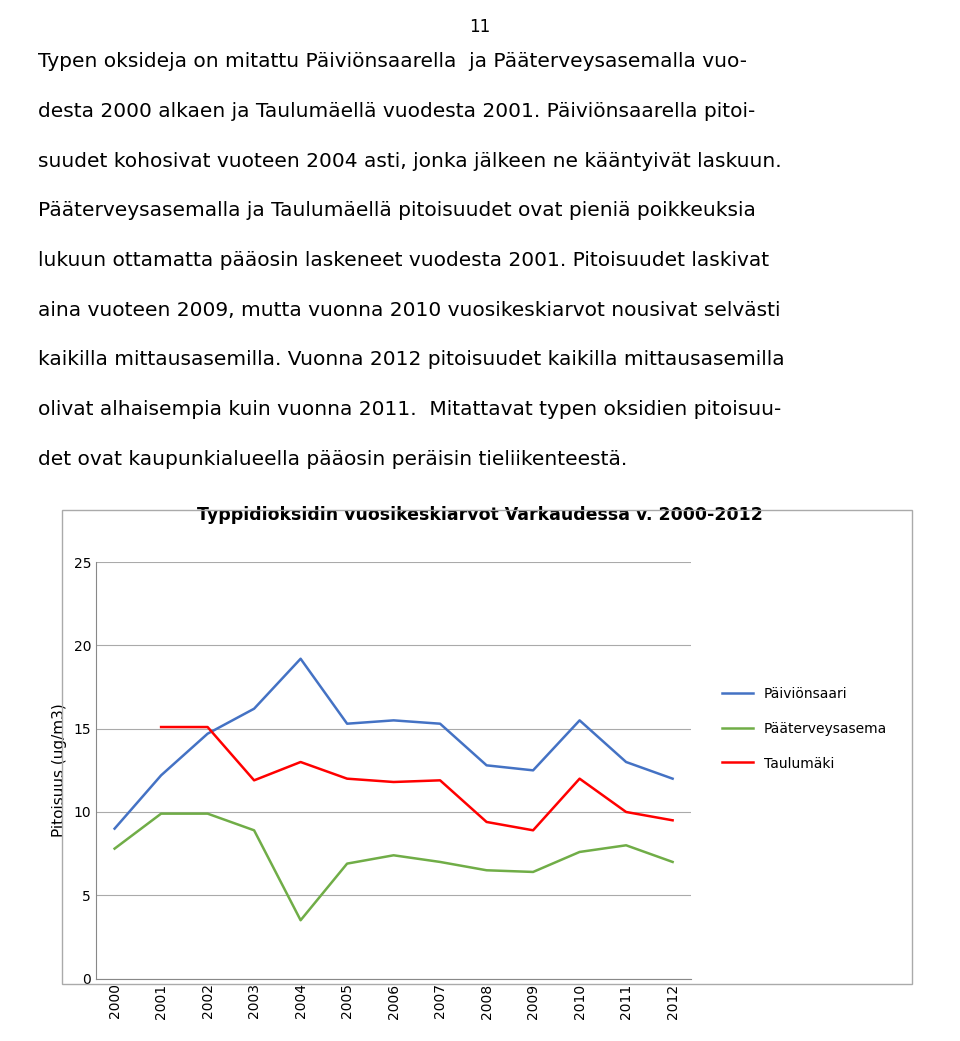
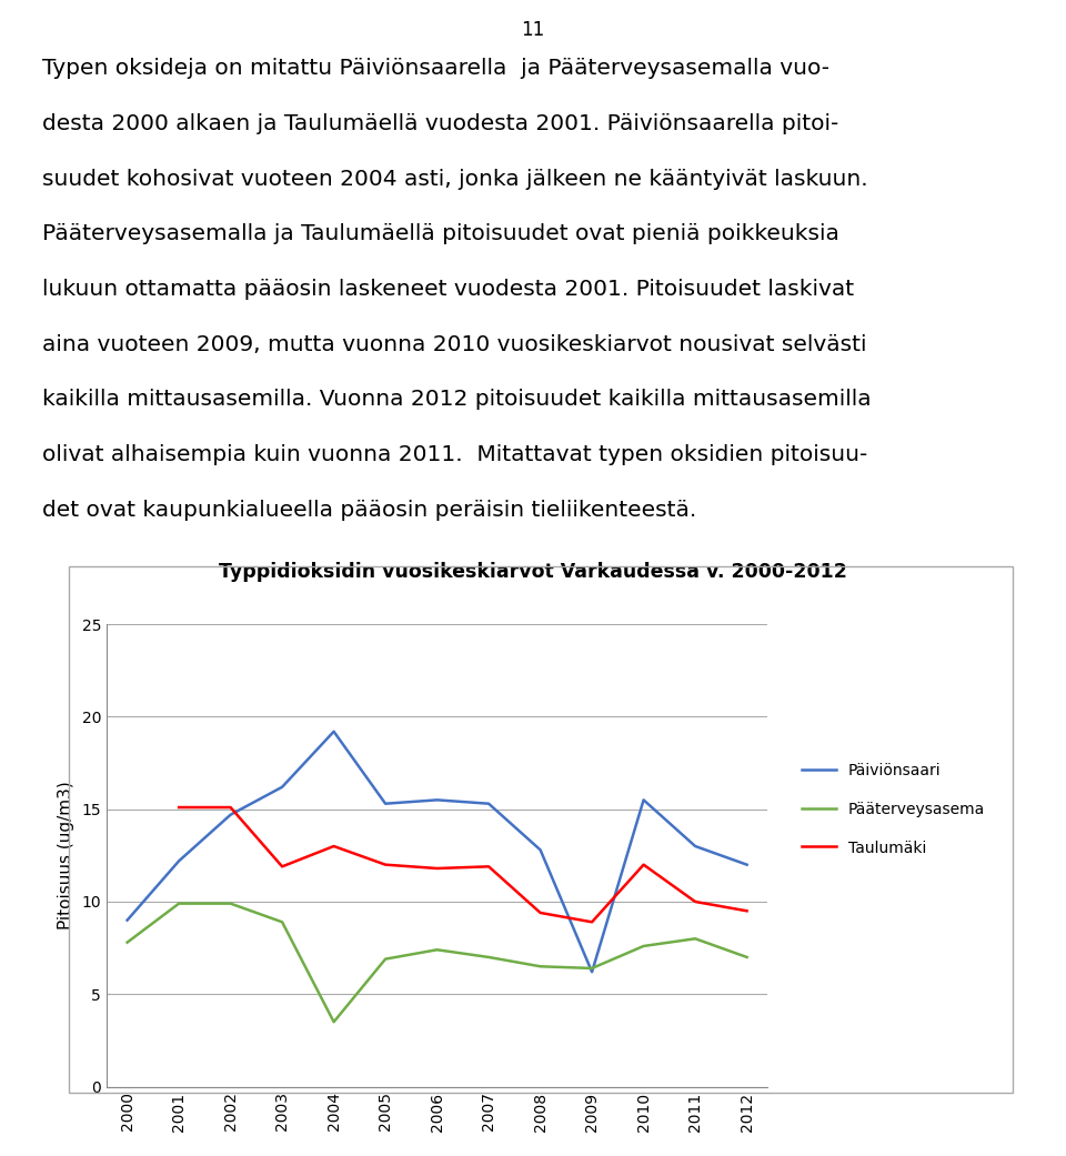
Päiviönsaari/2009: 12.5 -> 6.2
